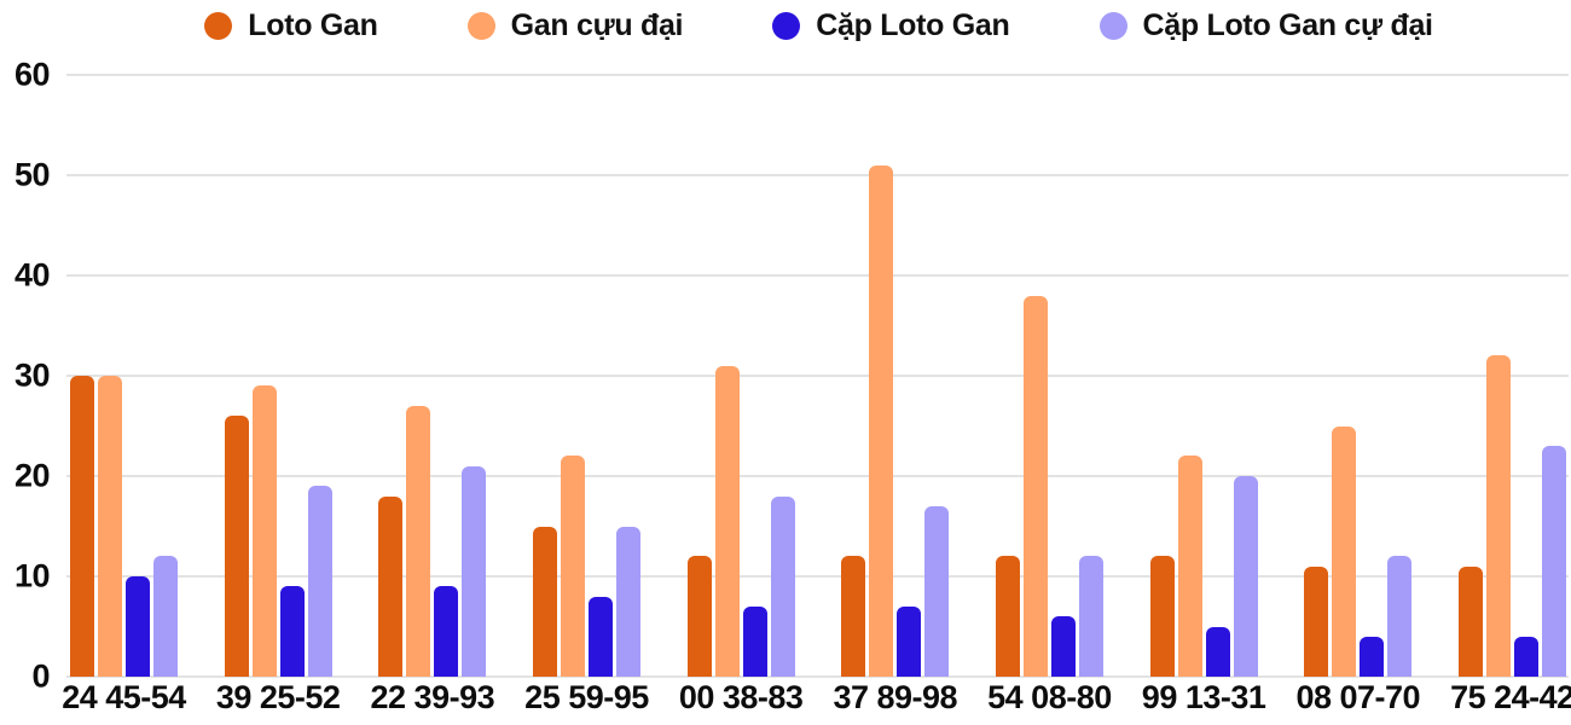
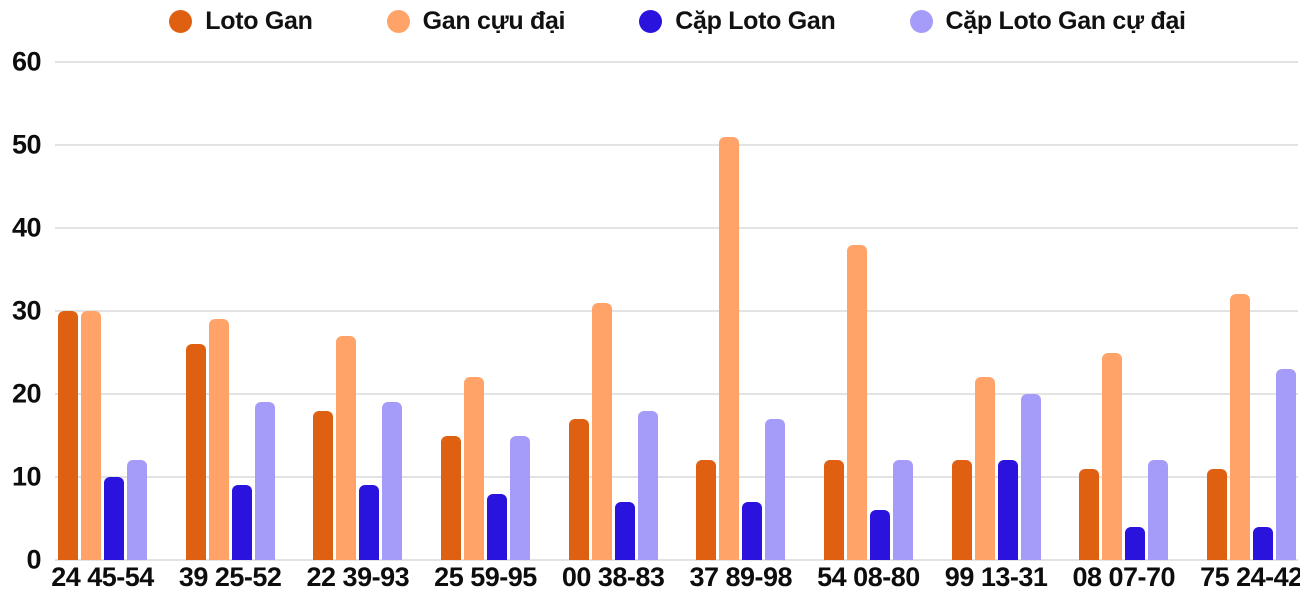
Cặp Loto Gan cự đại/22 39-93: 21 -> 19
Loto Gan/00 38-83: 12 -> 17
Cặp Loto Gan/99 13-31: 5 -> 12
